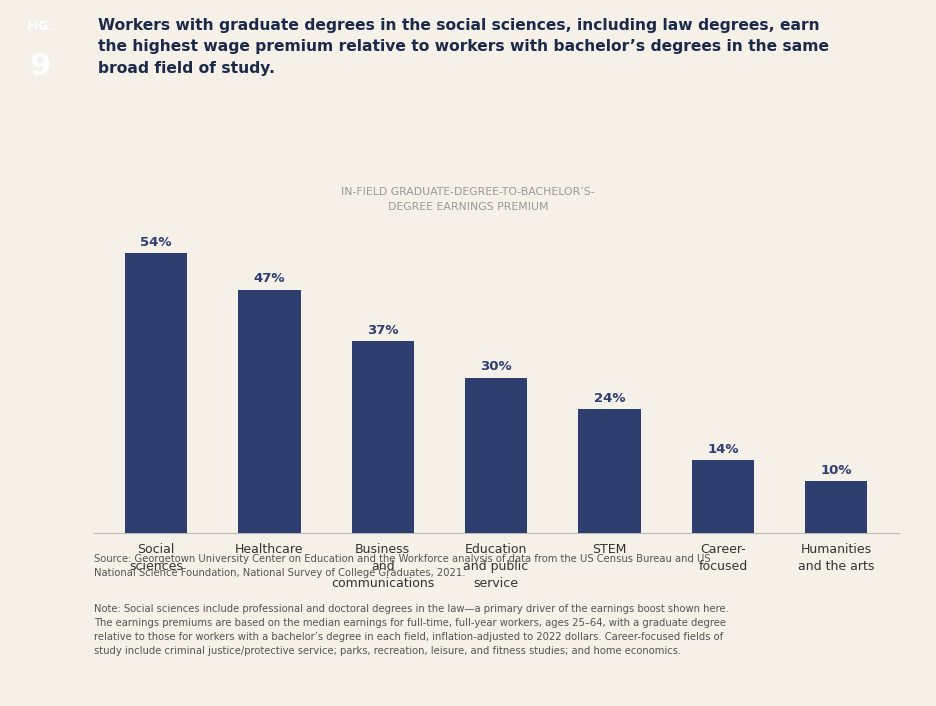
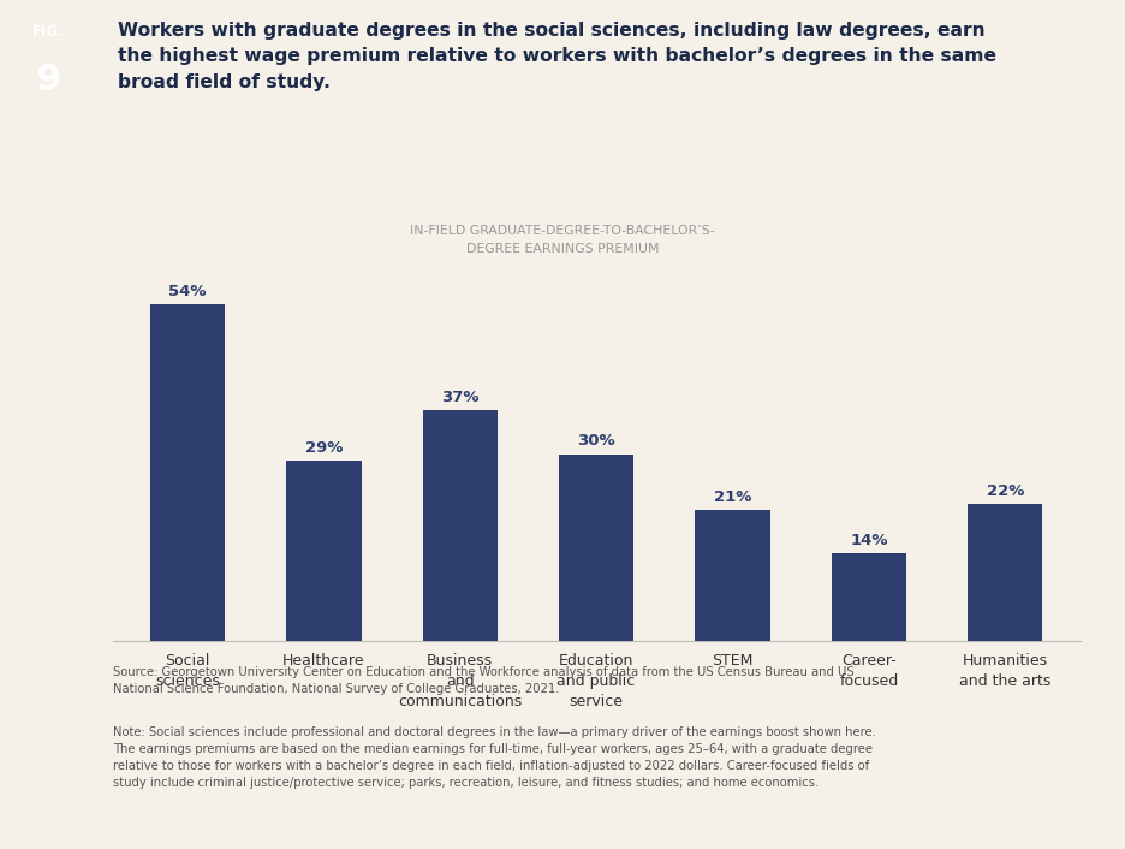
Healthcare: 47% -> 29%
STEM: 24% -> 21%
Humanities and the arts: 10% -> 22%
